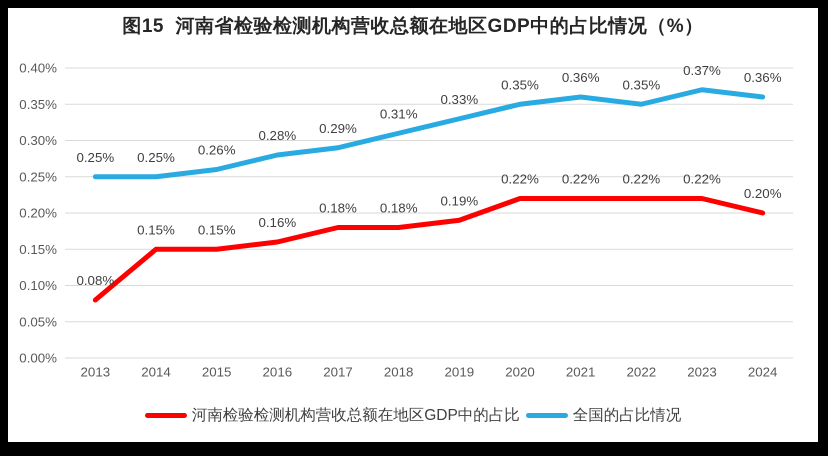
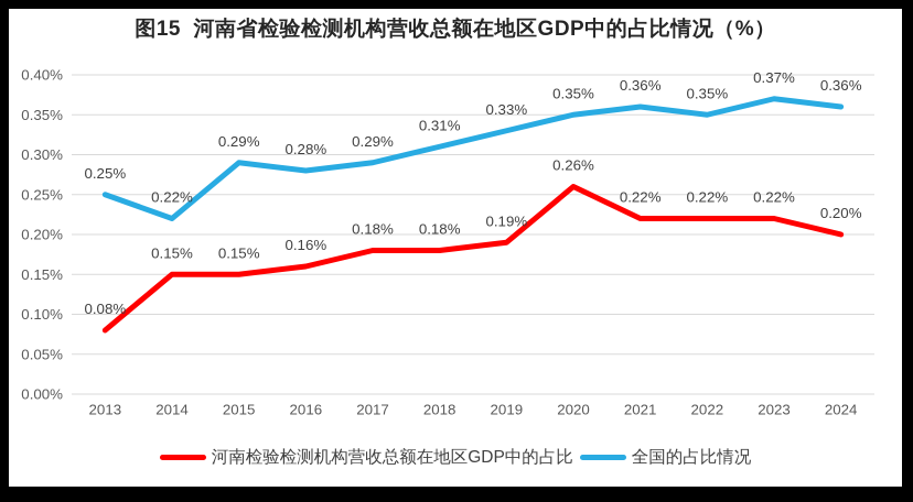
全国的占比情况/2014: 0.25% -> 0.22%
全国的占比情况/2015: 0.26% -> 0.29%
河南检验检测机构营收总额在地区GDP中的占比/2020: 0.22% -> 0.26%
